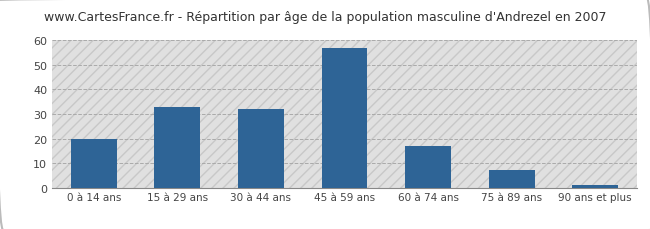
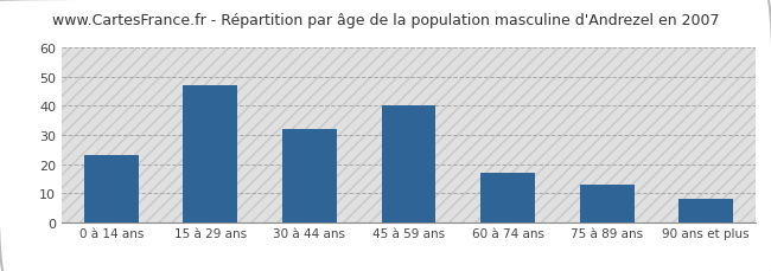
0 à 14 ans: 20 -> 23
15 à 29 ans: 33 -> 47
45 à 59 ans: 57 -> 40
75 à 89 ans: 7 -> 13
90 ans et plus: 1 -> 8
